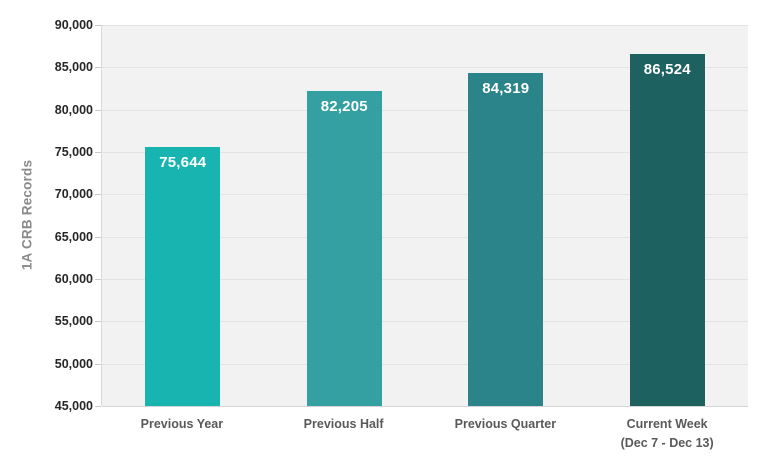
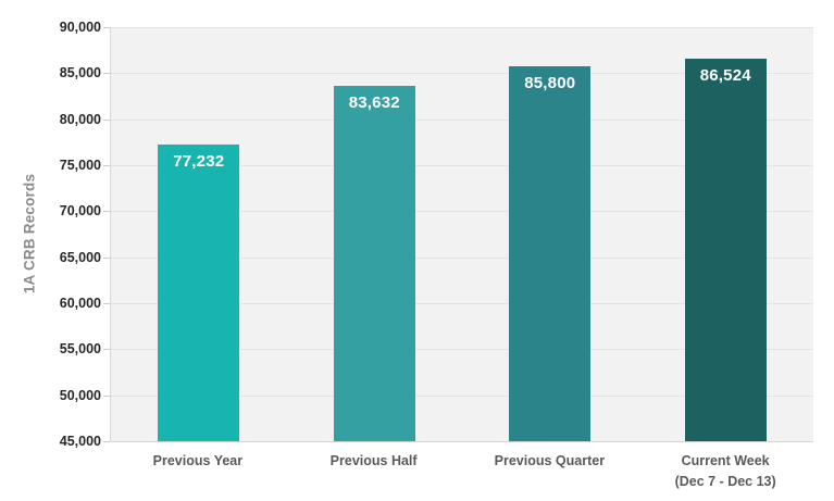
Previous Year: 75,644 -> 77,232
Previous Half: 82,205 -> 83,632
Previous Quarter: 84,319 -> 85,800
